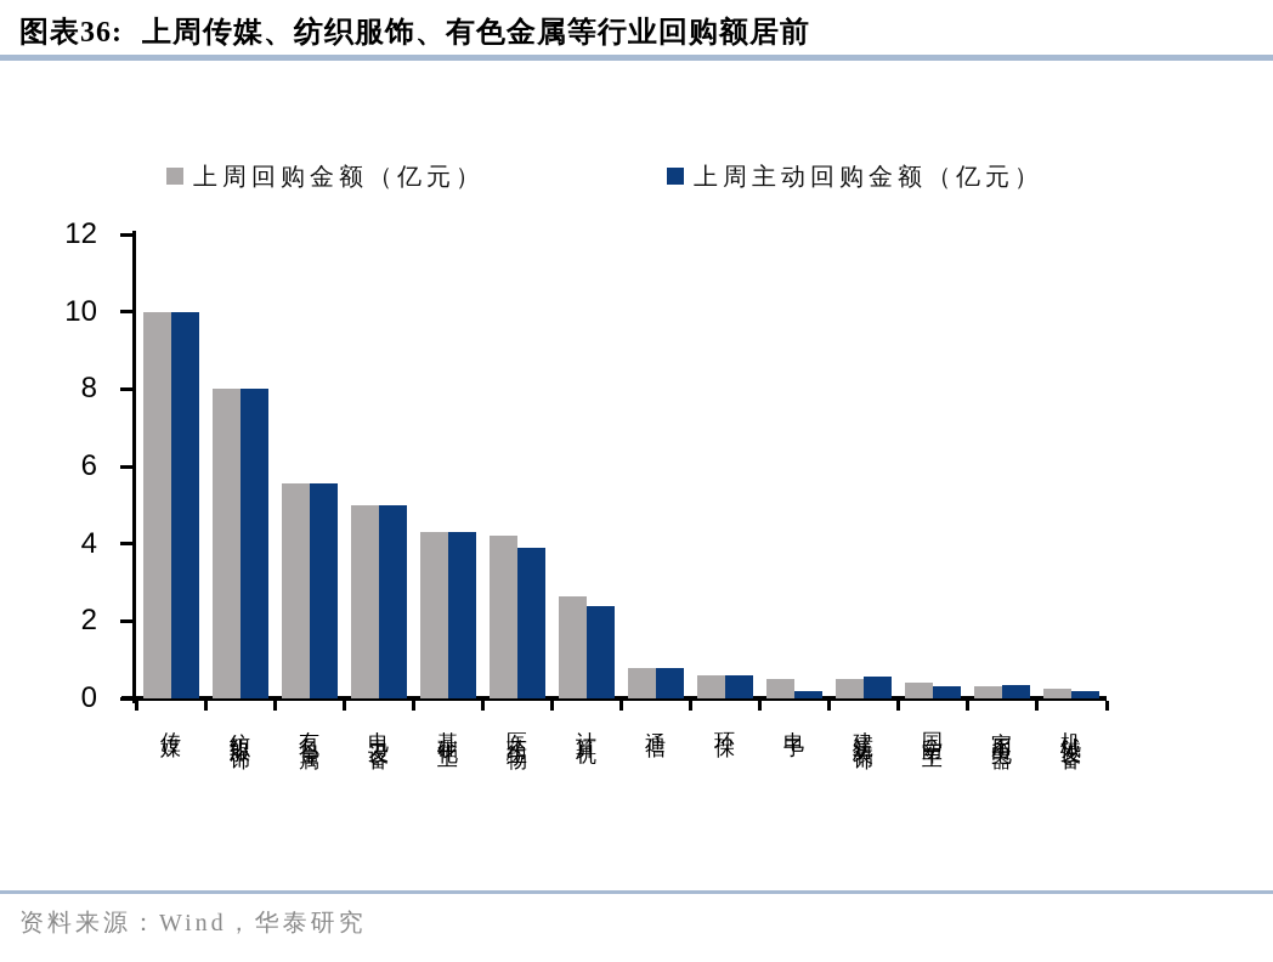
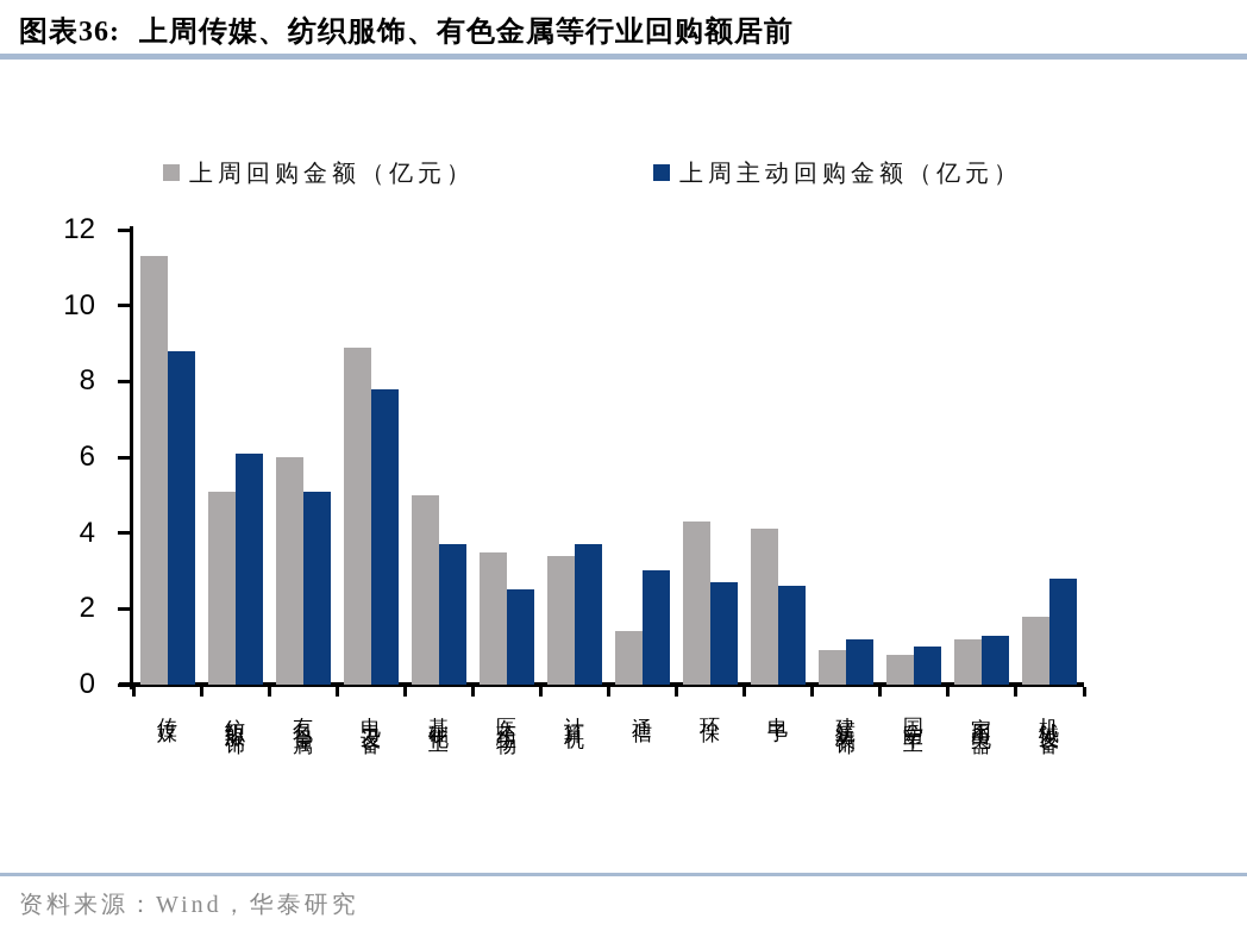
上周回购金额（亿元）/传媒: 10.0 -> 11.3
上周主动回购金额（亿元）/传媒: 10.0 -> 8.8
上周回购金额（亿元）/纺织服饰: 8.0 -> 5.1
上周主动回购金额（亿元）/纺织服饰: 8.0 -> 6.1
上周回购金额（亿元）/有色金属: 5.5 -> 6.0
上周主动回购金额（亿元）/有色金属: 5.5 -> 5.1
上周回购金额（亿元）/电力设备: 5.0 -> 8.9
上周主动回购金额（亿元）/电力设备: 5.0 -> 7.8
上周回购金额（亿元）/基础化工: 4.3 -> 5.0
上周主动回购金额（亿元）/基础化工: 4.3 -> 3.7
上周回购金额（亿元）/医药生物: 4.2 -> 3.5
上周主动回购金额（亿元）/医药生物: 3.9 -> 2.5
上周回购金额（亿元）/计算机: 2.6 -> 3.4
上周主动回购金额（亿元）/计算机: 2.4 -> 3.7
上周回购金额（亿元）/通信: 0.8 -> 1.4
上周主动回购金额（亿元）/通信: 0.8 -> 3.0
上周回购金额（亿元）/环保: 0.6 -> 4.3
上周主动回购金额（亿元）/环保: 0.6 -> 2.7
上周回购金额（亿元）/电子: 0.5 -> 4.1
上周主动回购金额（亿元）/电子: 0.2 -> 2.6
上周回购金额（亿元）/建筑装饰: 0.5 -> 0.9
上周主动回购金额（亿元）/建筑装饰: 0.6 -> 1.2
上周回购金额（亿元）/国防军工: 0.4 -> 0.8
上周主动回购金额（亿元）/国防军工: 0.3 -> 1.0
上周回购金额（亿元）/家用电器: 0.3 -> 1.2
上周主动回购金额（亿元）/家用电器: 0.3 -> 1.3
上周回购金额（亿元）/机械设备: 0.2 -> 1.8
上周主动回购金额（亿元）/机械设备: 0.2 -> 2.8
